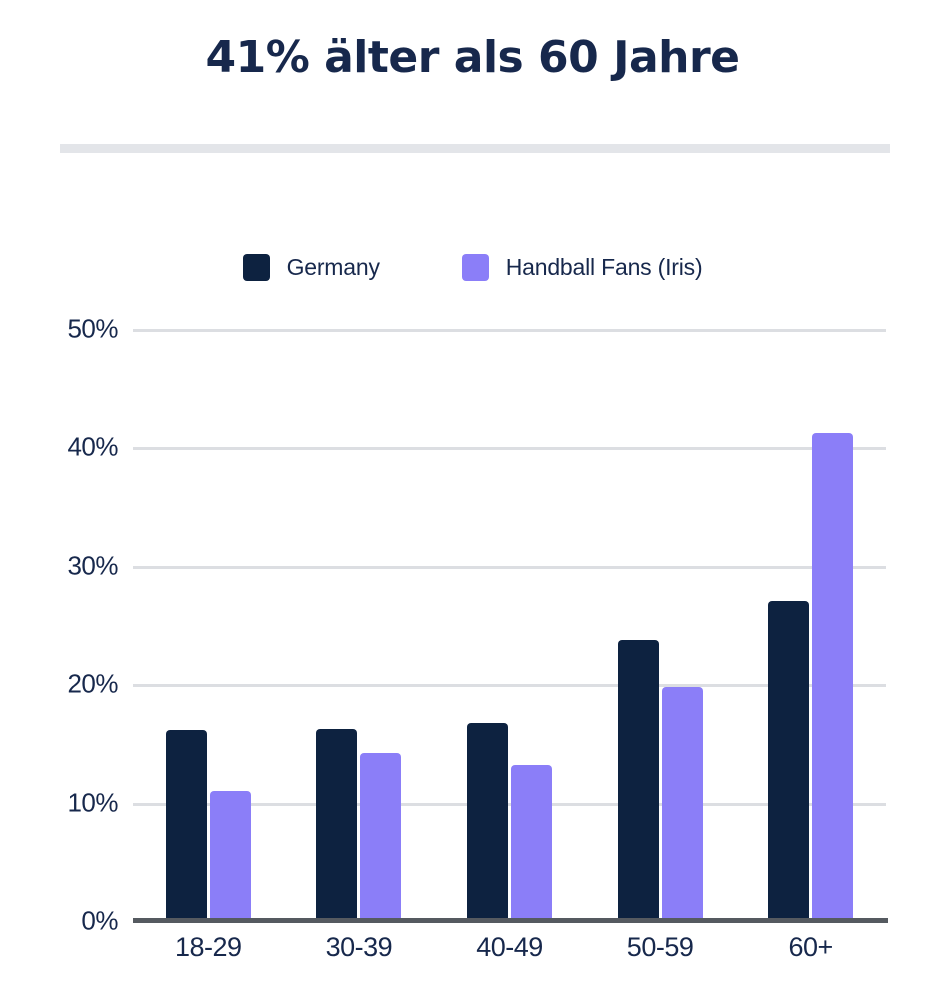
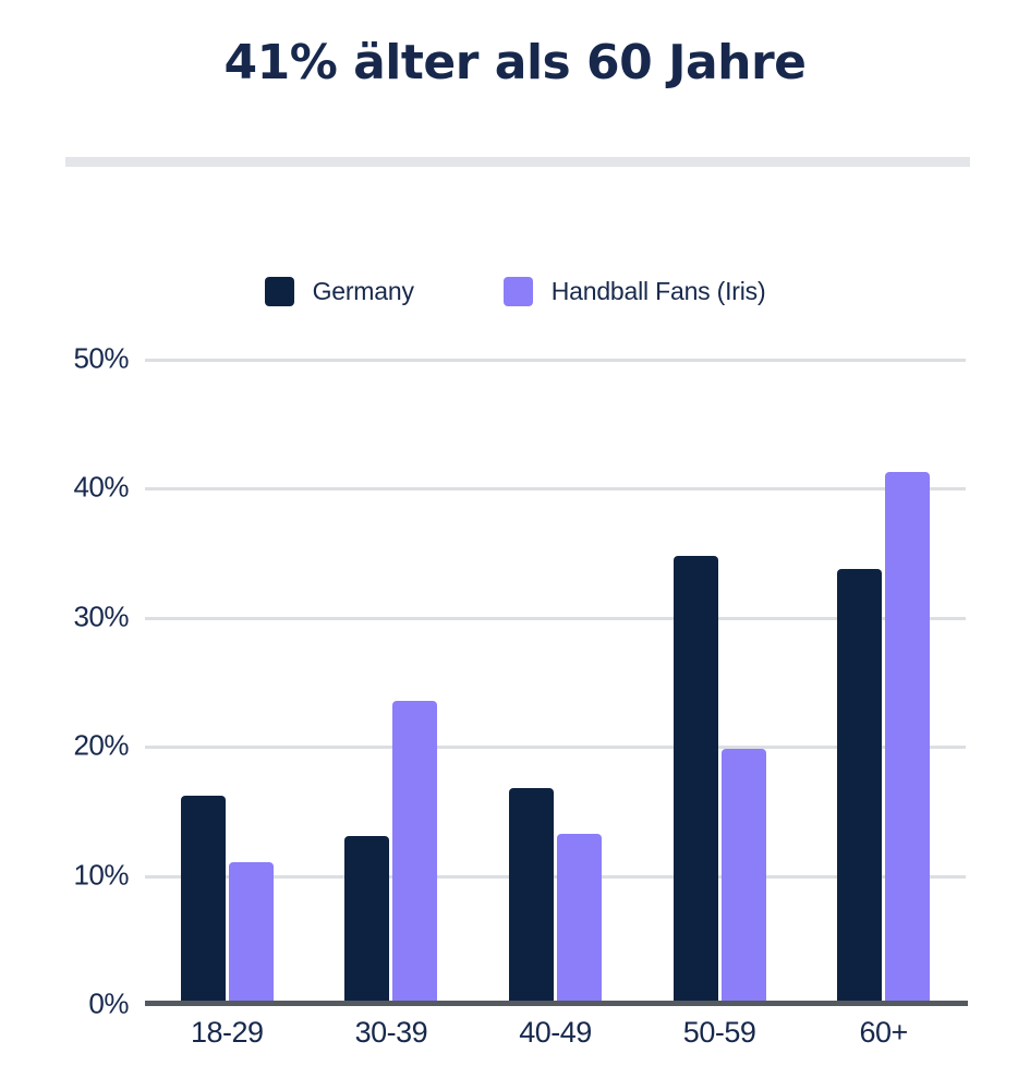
Germany/30-39: 16.2% -> 13.0%
Handball Fans (Iris)/30-39: 14.2% -> 23.5%
Germany/50-59: 23.7% -> 34.7%
Germany/60+: 27.0% -> 33.7%
